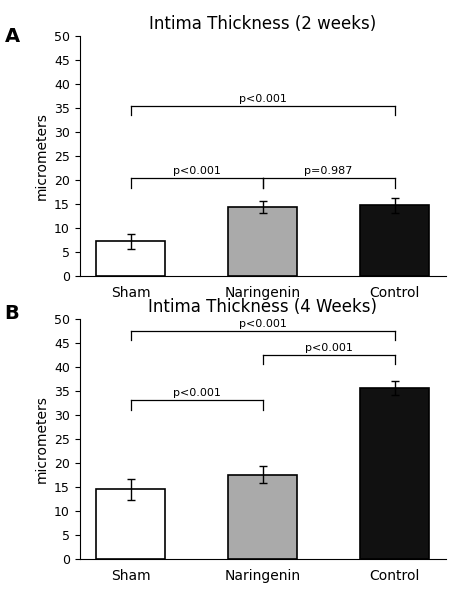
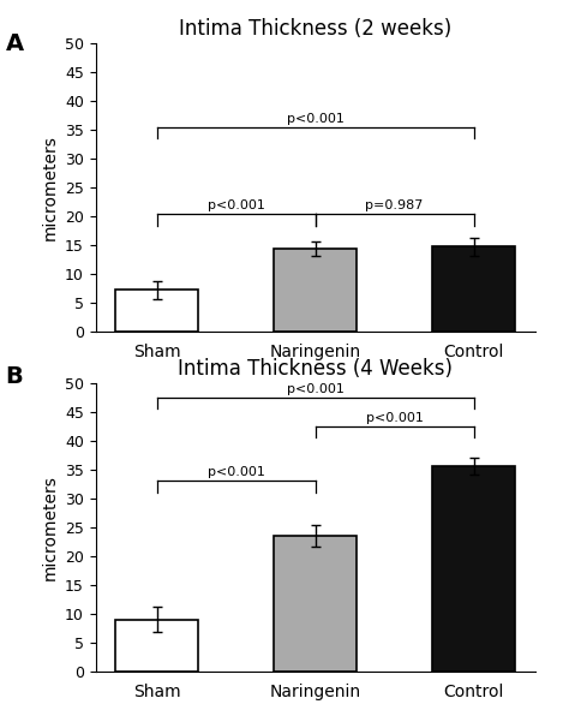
Intima Thickness (4 Weeks)/Sham: 14.5 -> 9.0
Intima Thickness (4 Weeks)/Naringenin: 17.5 -> 23.5
